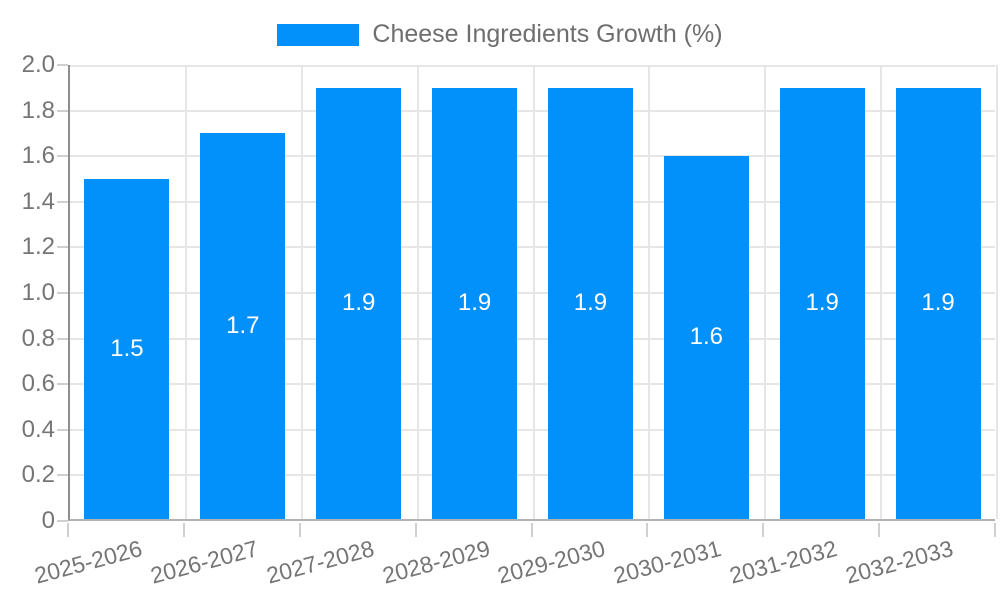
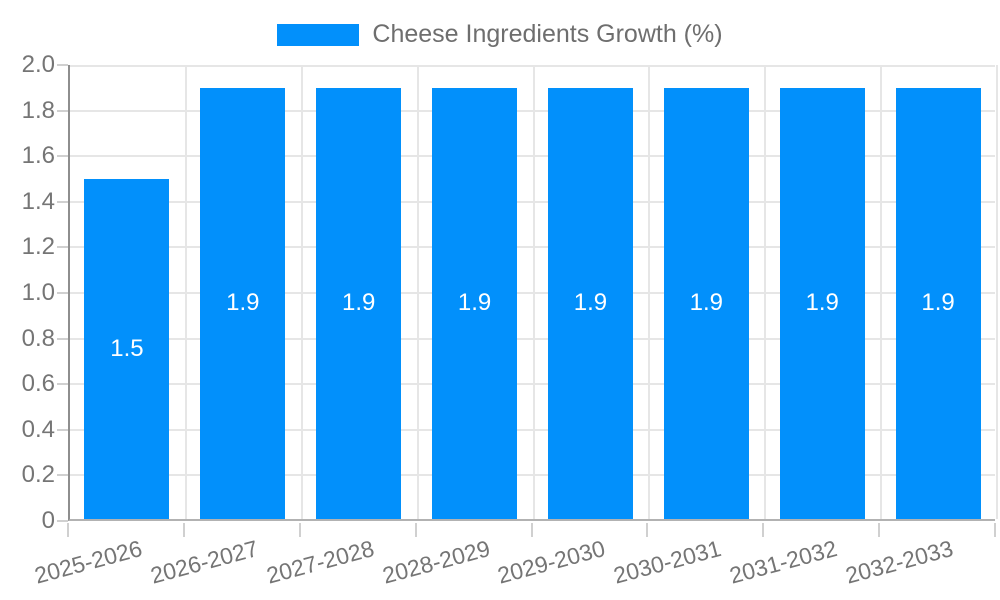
2026-2027: 1.7 -> 1.9
2030-2031: 1.6 -> 1.9
